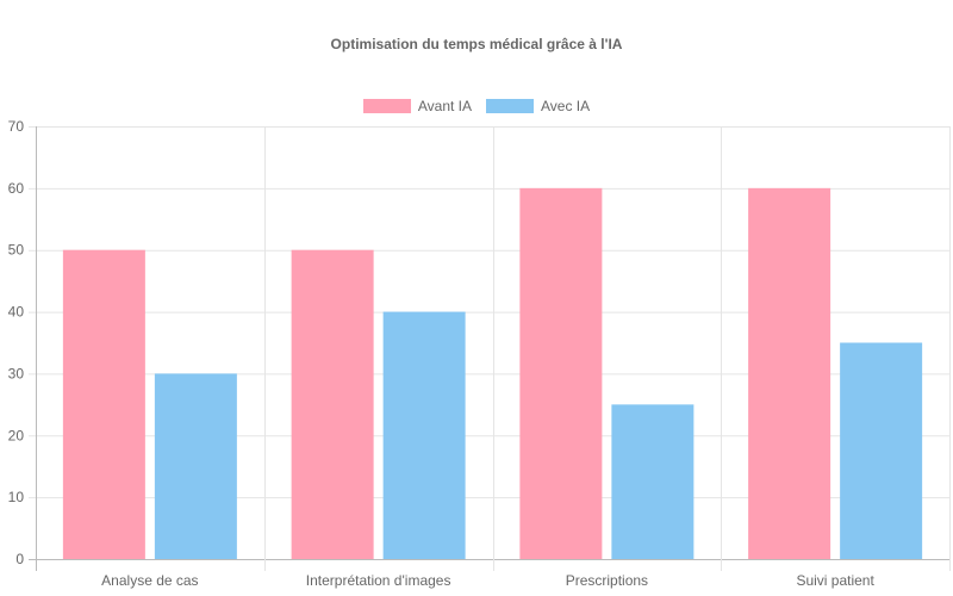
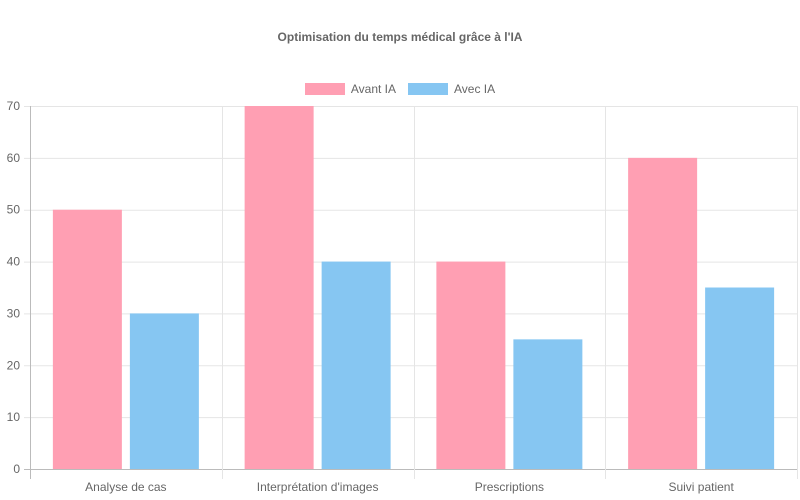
Avant IA/Interprétation d'images: 50 -> 70
Avant IA/Prescriptions: 60 -> 40
